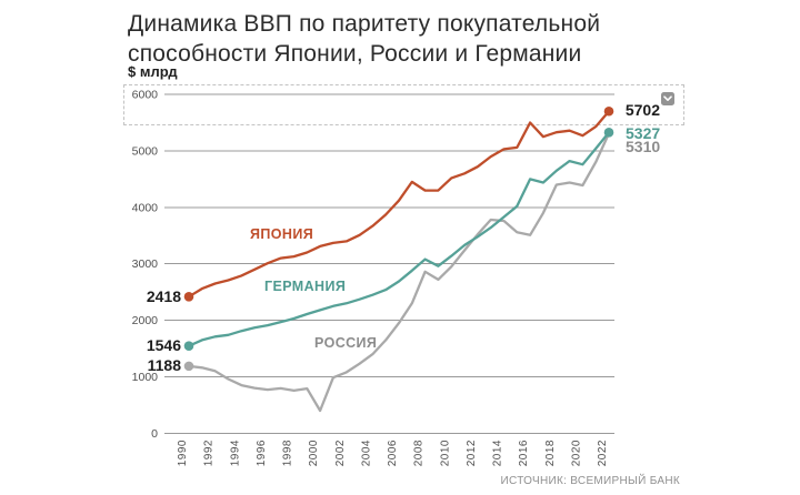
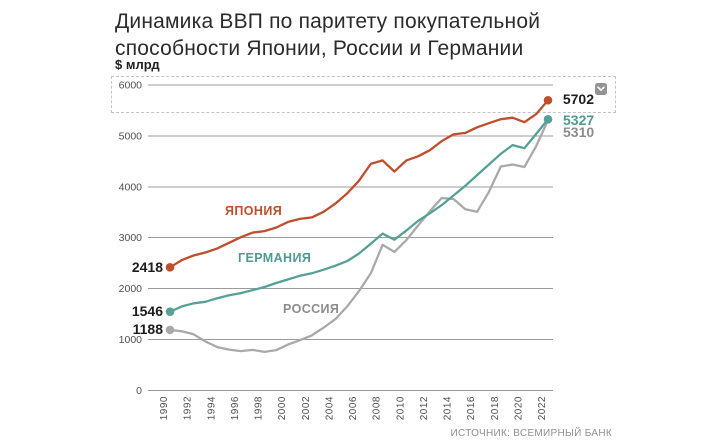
РОССИЯ/2000: 400 -> 900
ЯПОНИЯ/2008: 4300 -> 4500
ЯПОНИЯ/2016: 5500 -> 5200
ГЕРМАНИЯ/2016: 4500 -> 4200
